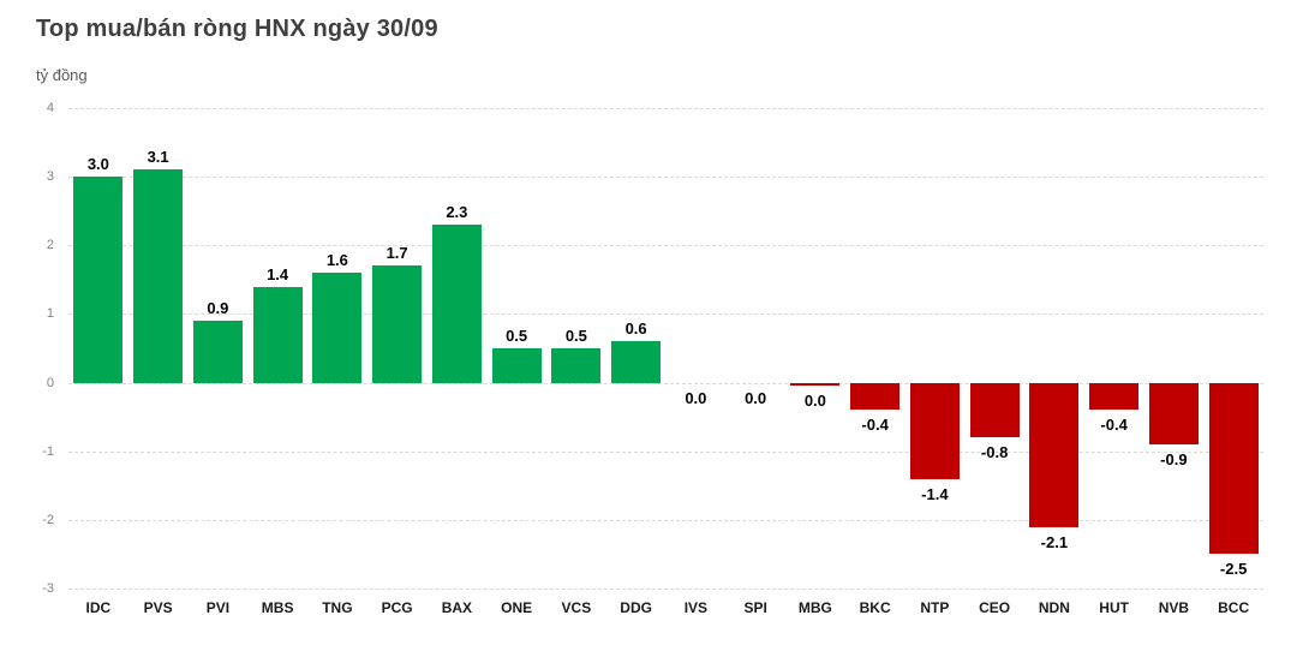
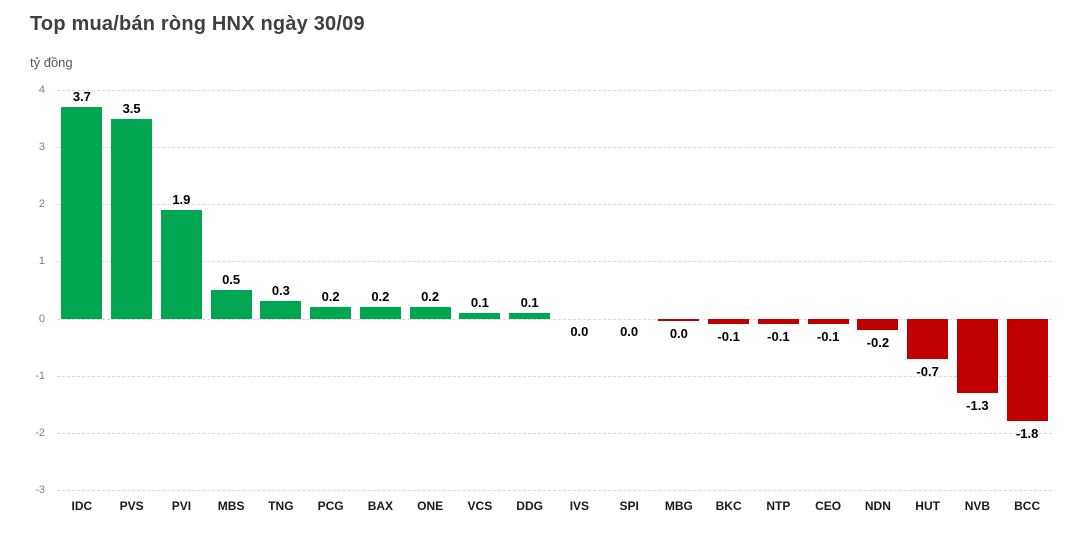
IDC: 3.0 -> 3.7
PVS: 3.1 -> 3.5
PVI: 0.9 -> 1.9
MBS: 1.4 -> 0.5
TNG: 1.6 -> 0.3
PCG: 1.7 -> 0.2
BAX: 2.3 -> 0.2
ONE: 0.5 -> 0.2
VCS: 0.5 -> 0.1
DDG: 0.6 -> 0.1
BKC: -0.4 -> -0.1
NTP: -1.4 -> -0.1
CEO: -0.8 -> -0.1
NDN: -2.1 -> -0.2
HUT: -0.4 -> -0.7
NVB: -0.9 -> -1.3
BCC: -2.5 -> -1.8
